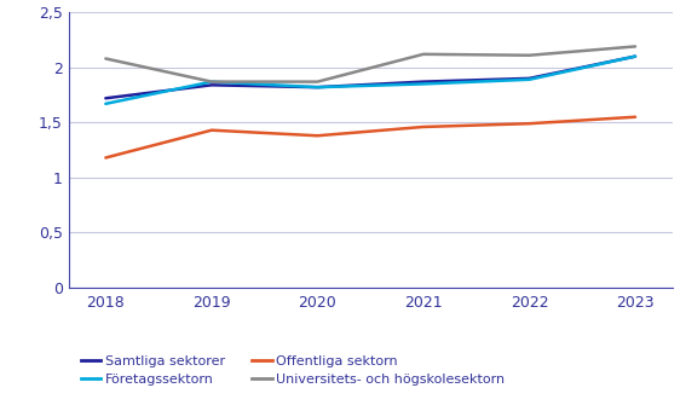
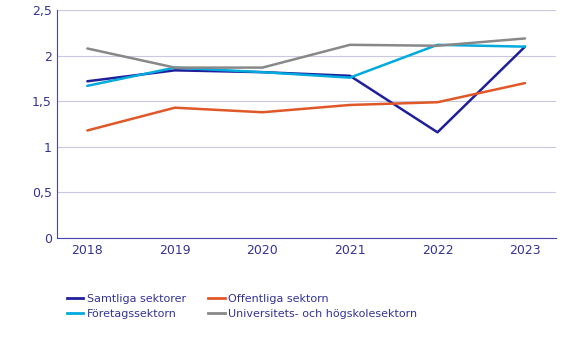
Samtliga sektorer/2021: 1,87 -> 1,78
Företagssektorn/2021: 1,85 -> 1,76
Samtliga sektorer/2022: 1,90 -> 1,16
Företagssektorn/2022: 1,89 -> 2,12
Offentliga sektorn/2023: 1,55 -> 1,70
